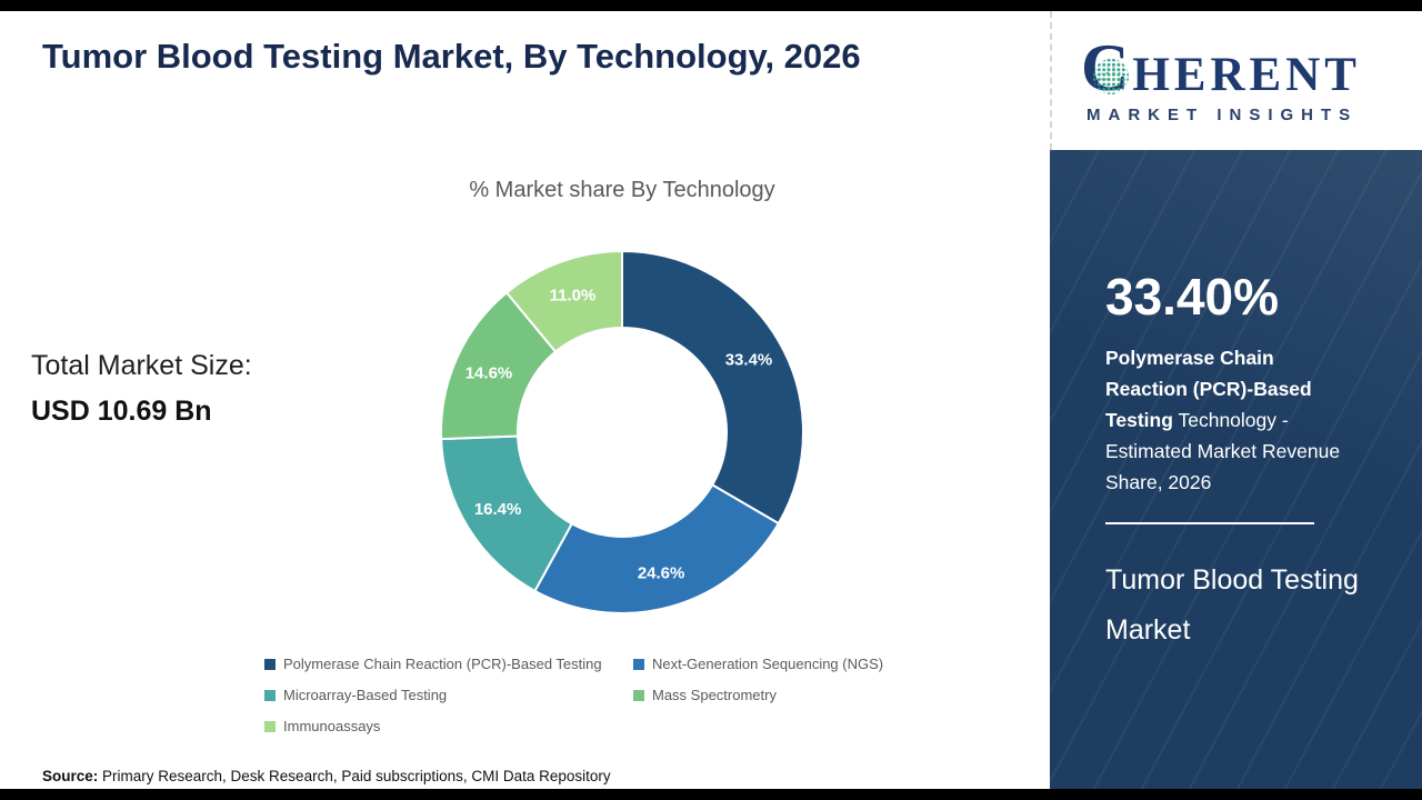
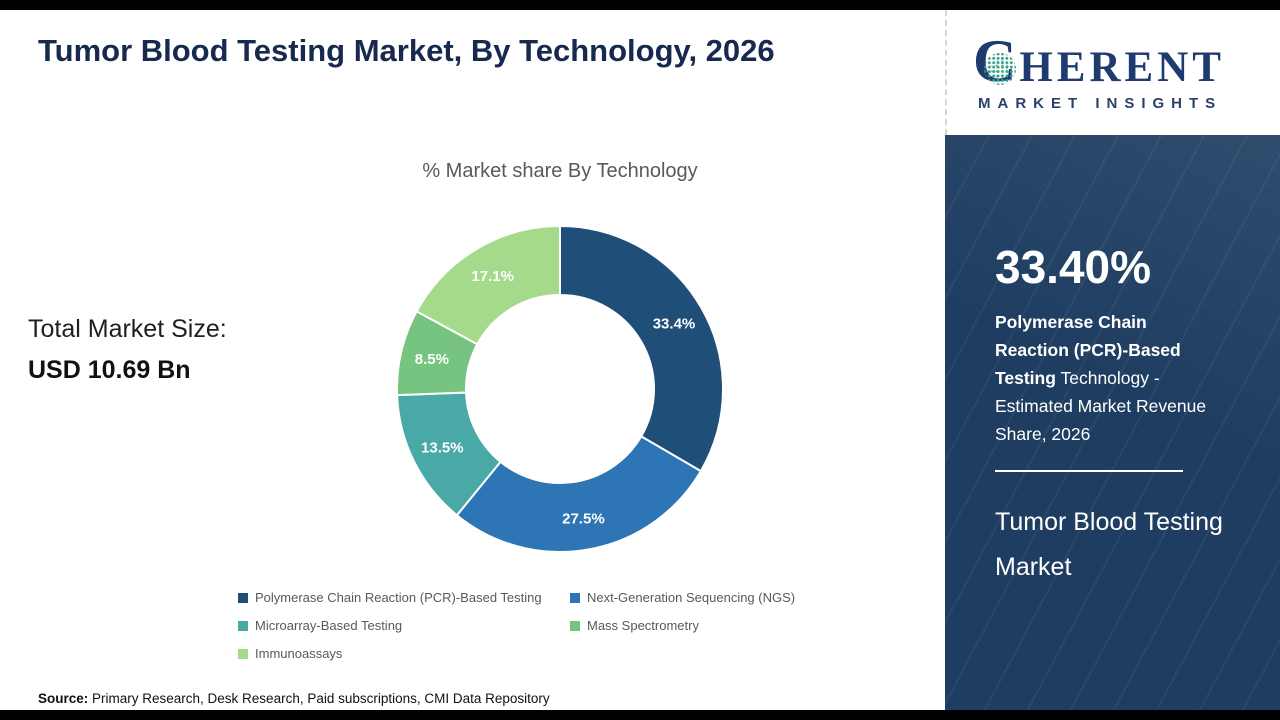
Next-Generation Sequencing (NGS): 24.6% -> 27.5%
Microarray-Based Testing: 16.4% -> 13.5%
Mass Spectrometry: 14.6% -> 8.5%
Immunoassays: 11.0% -> 17.1%
